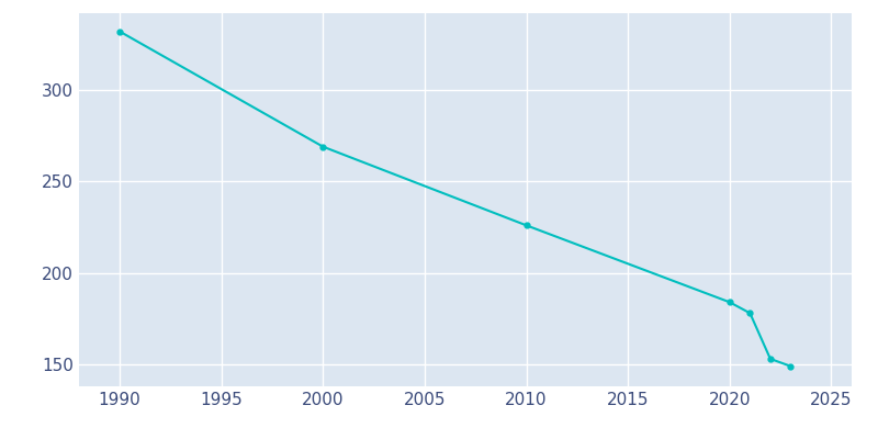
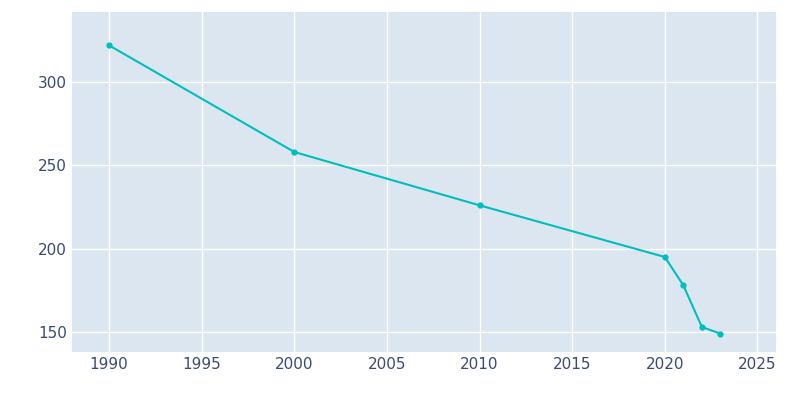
1990: 332 -> 322
2000: 269 -> 258
2020: 184 -> 195
